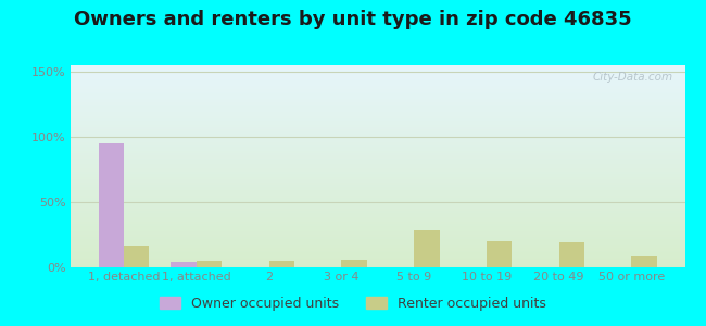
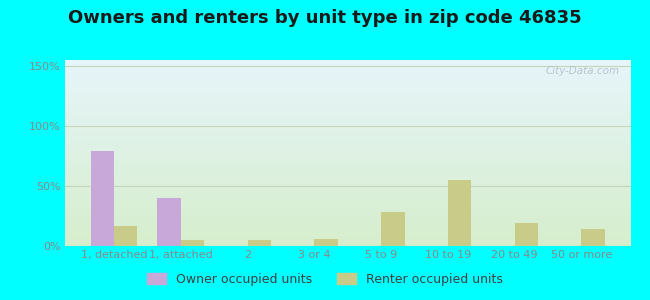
Owner occupied units/1, detached: 95% -> 79%
Owner occupied units/1, attached: 4% -> 40%
Renter occupied units/10 to 19: 20% -> 55%
Renter occupied units/50 or more: 8% -> 14%
